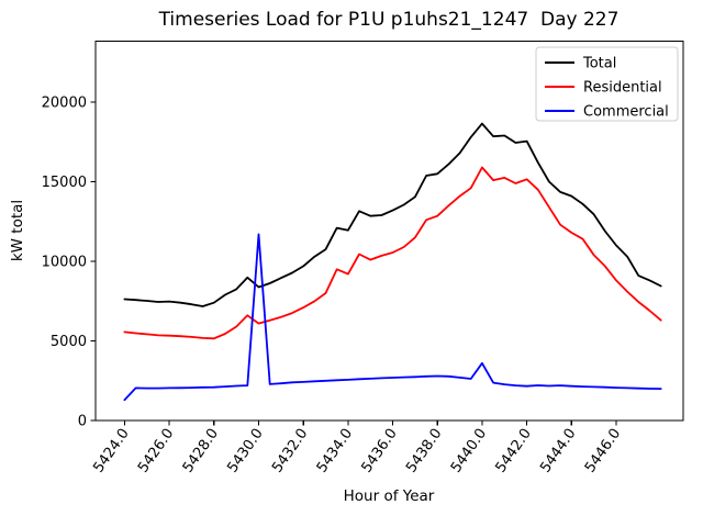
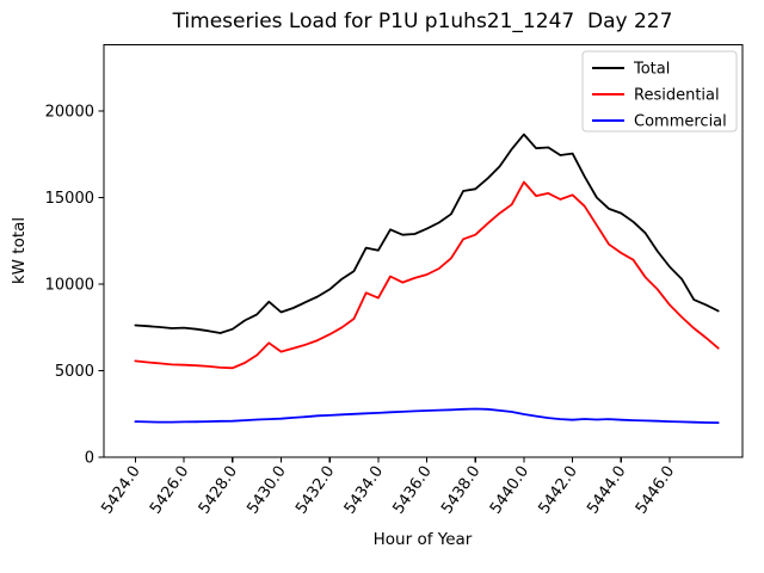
Commercial/5424.0: 1300 -> 2100
Commercial/5430.0: 11700 -> 2200
Commercial/5440.0: 3600 -> 2500
